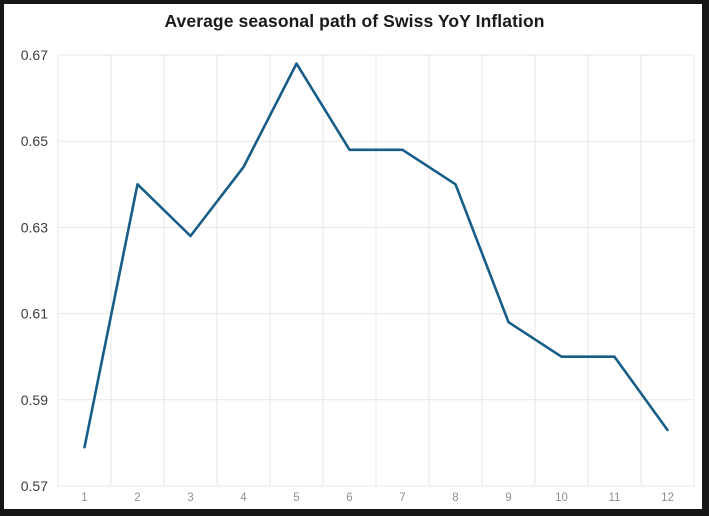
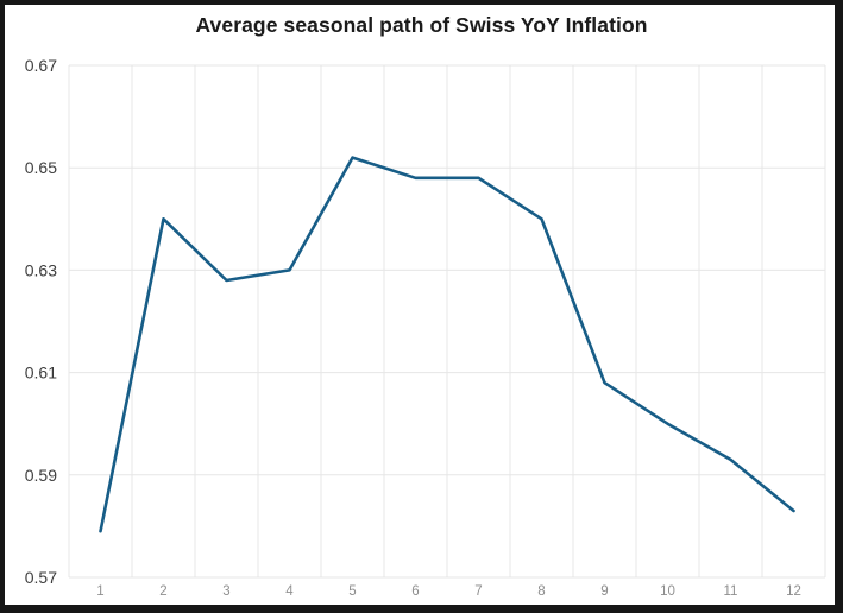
4: 0.644 -> 0.630
5: 0.668 -> 0.652
11: 0.600 -> 0.593
